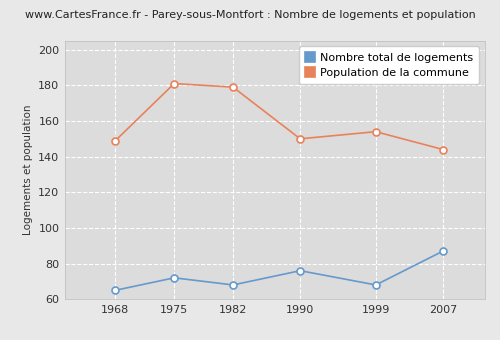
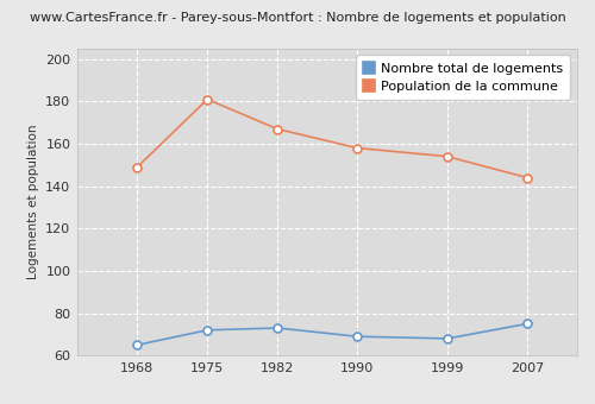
Nombre total de logements/1982: 68 -> 73
Population de la commune/1982: 179 -> 167
Nombre total de logements/1990: 76 -> 69
Population de la commune/1990: 150 -> 158
Nombre total de logements/2007: 87 -> 75
